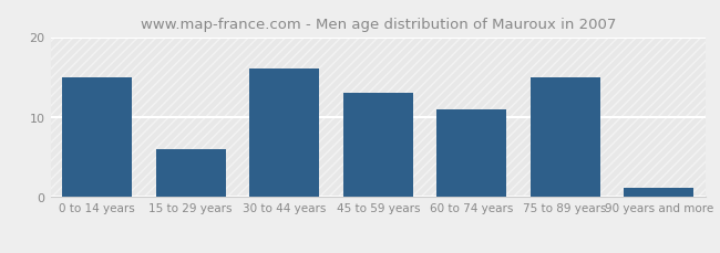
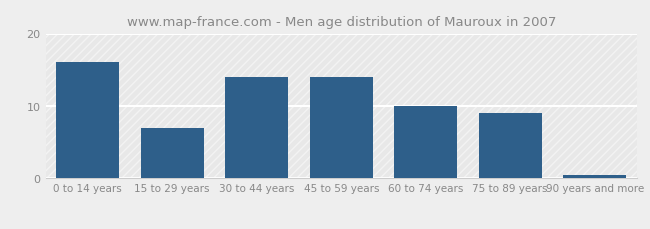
0 to 14 years: 15.0 -> 16.0
15 to 29 years: 6.0 -> 7.0
30 to 44 years: 16.0 -> 14.0
45 to 59 years: 13.0 -> 14.0
60 to 74 years: 11.0 -> 10.0
75 to 89 years: 15.0 -> 9.0
90 years and more: 1.2 -> 0.5
